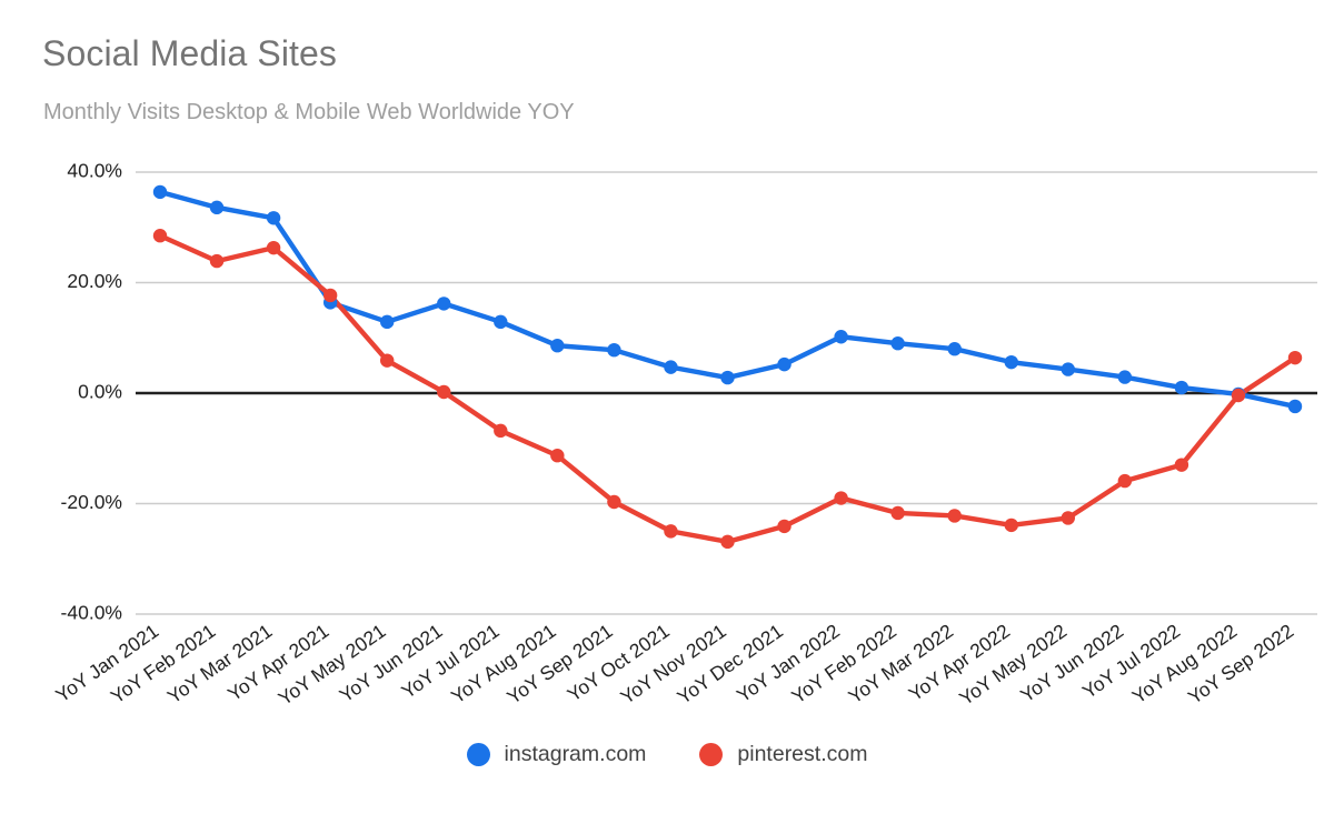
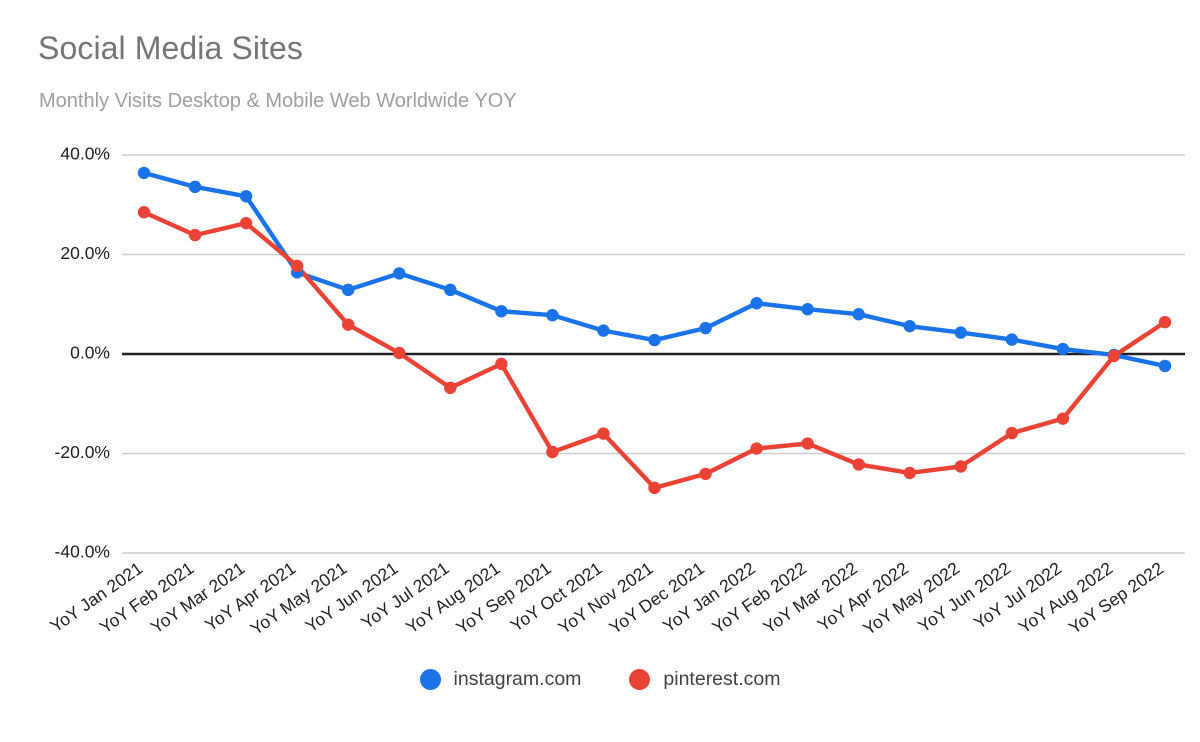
pinterest.com/YoY Aug 2021: -11% -> -2%
pinterest.com/YoY Oct 2021: -25% -> -16%
pinterest.com/YoY Feb 2022: -22% -> -18%
